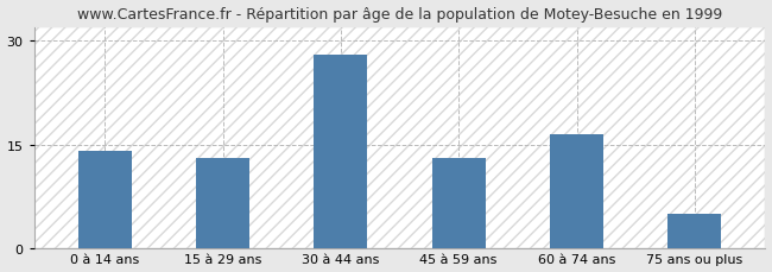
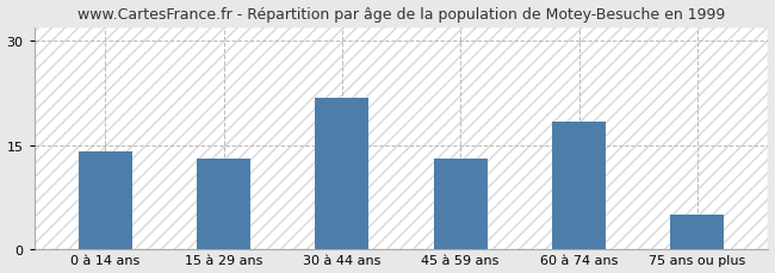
30 à 44 ans: 28.0 -> 21.8
60 à 74 ans: 16.5 -> 18.4
